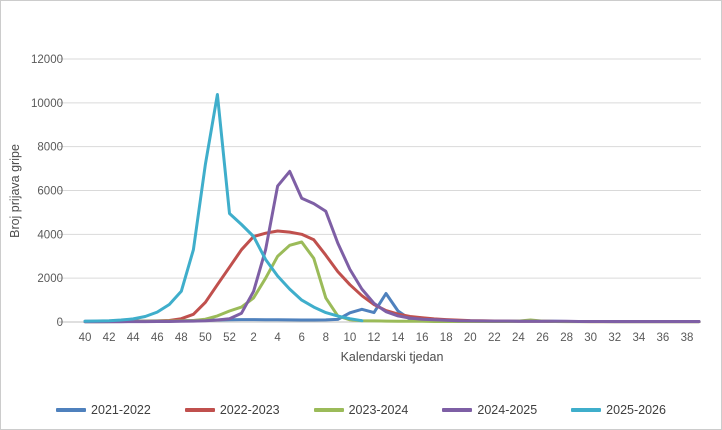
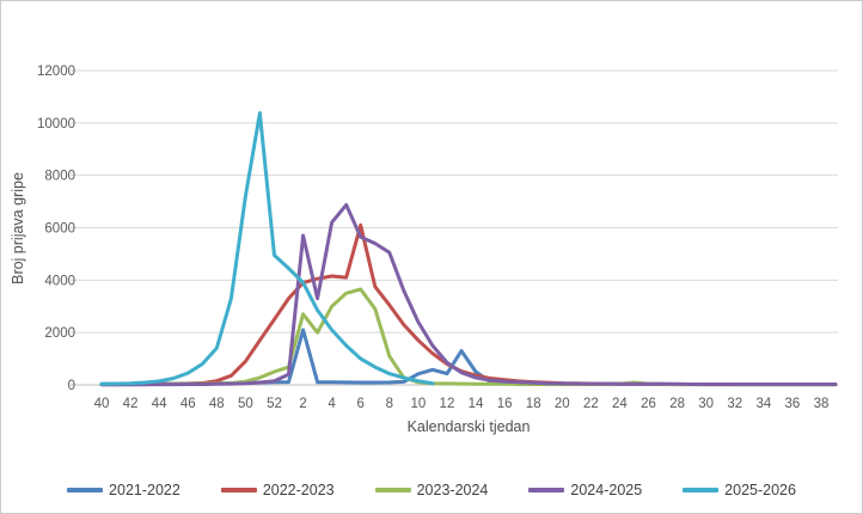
2021-2022/2: 100 -> 2100
2023-2024/2: 1100 -> 2700
2024-2025/2: 1400 -> 5700
2022-2023/6: 4000 -> 6100
